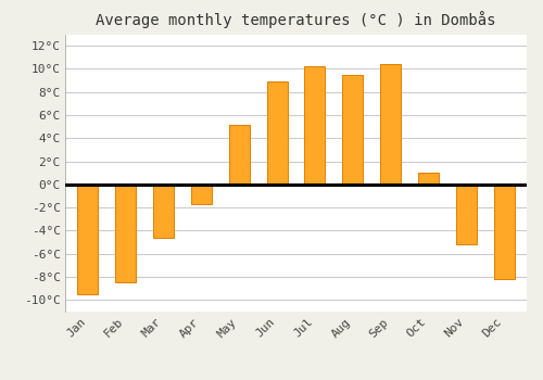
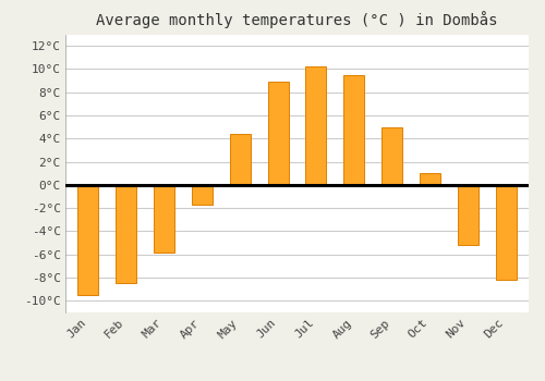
Mar: -4.6°C -> -5.8°C
May: 5.2°C -> 4.4°C
Sep: 10.4°C -> 5.0°C
